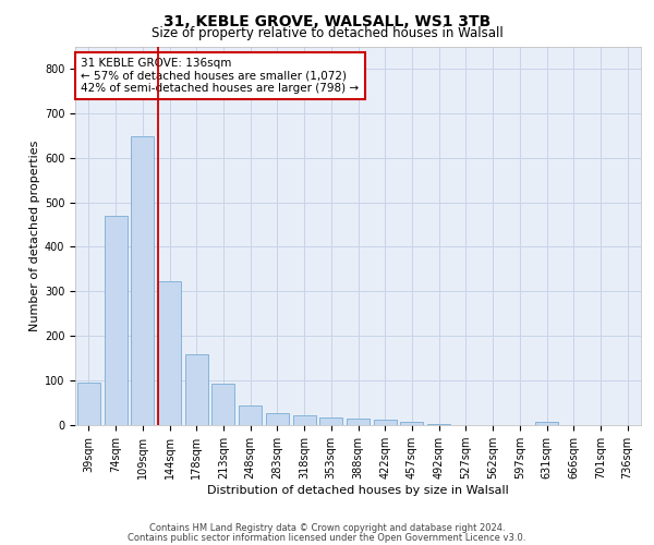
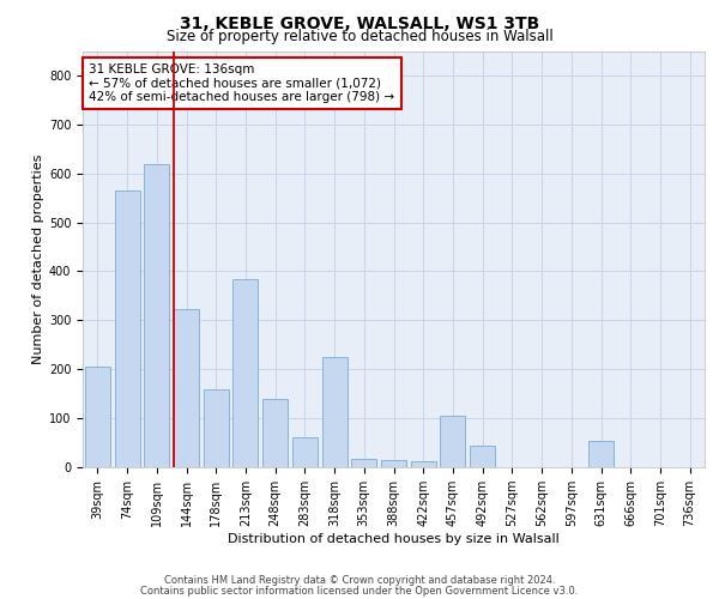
39sqm: 95 -> 205
74sqm: 470 -> 565
109sqm: 648 -> 620
213sqm: 93 -> 385
248sqm: 45 -> 140
283sqm: 28 -> 60
318sqm: 22 -> 225
457sqm: 8 -> 105
492sqm: 3 -> 45
631sqm: 8 -> 55
